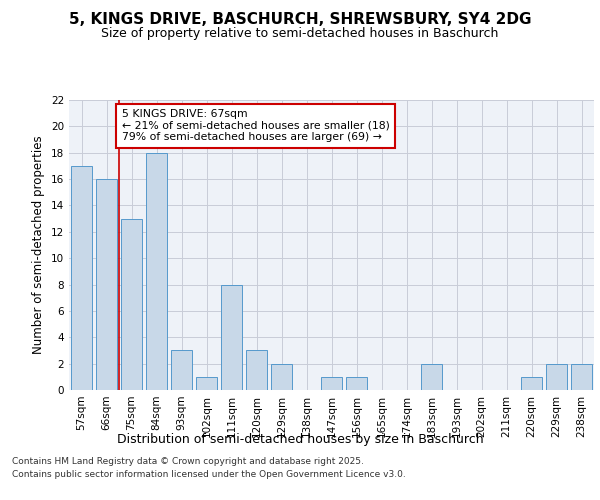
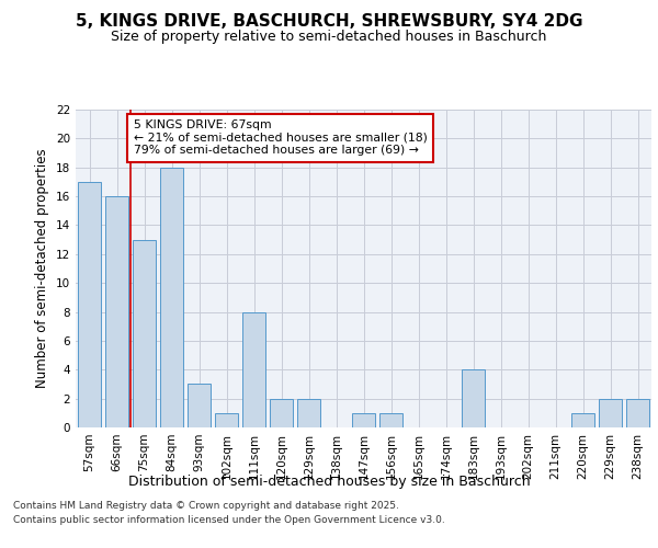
120sqm: 3 -> 2
183sqm: 2 -> 4
